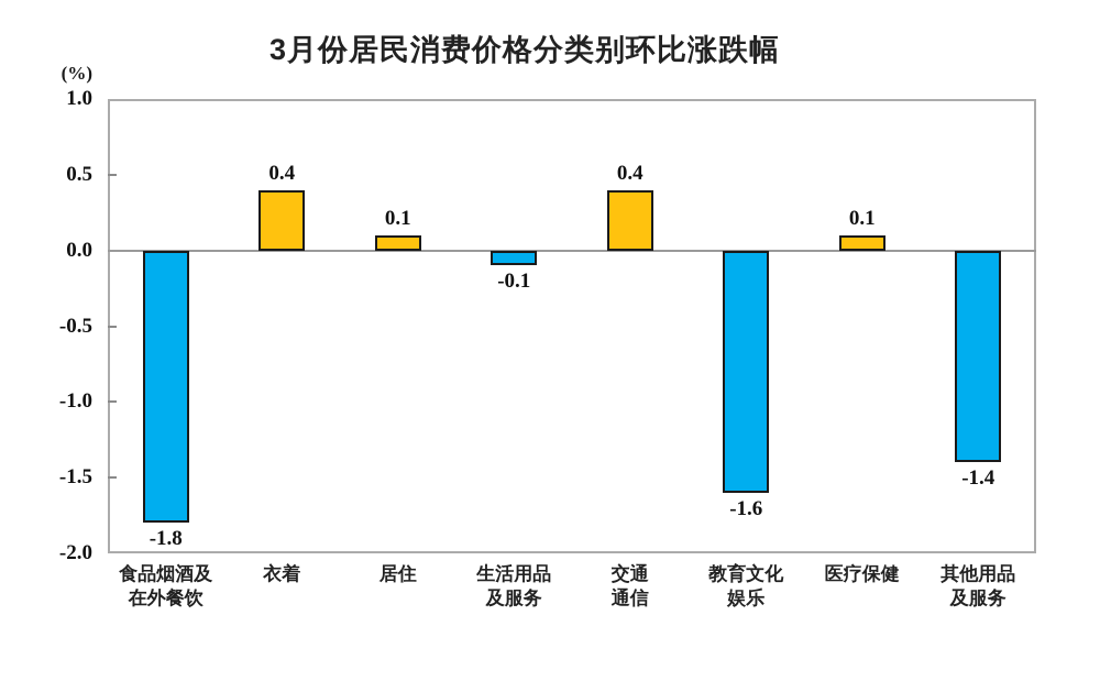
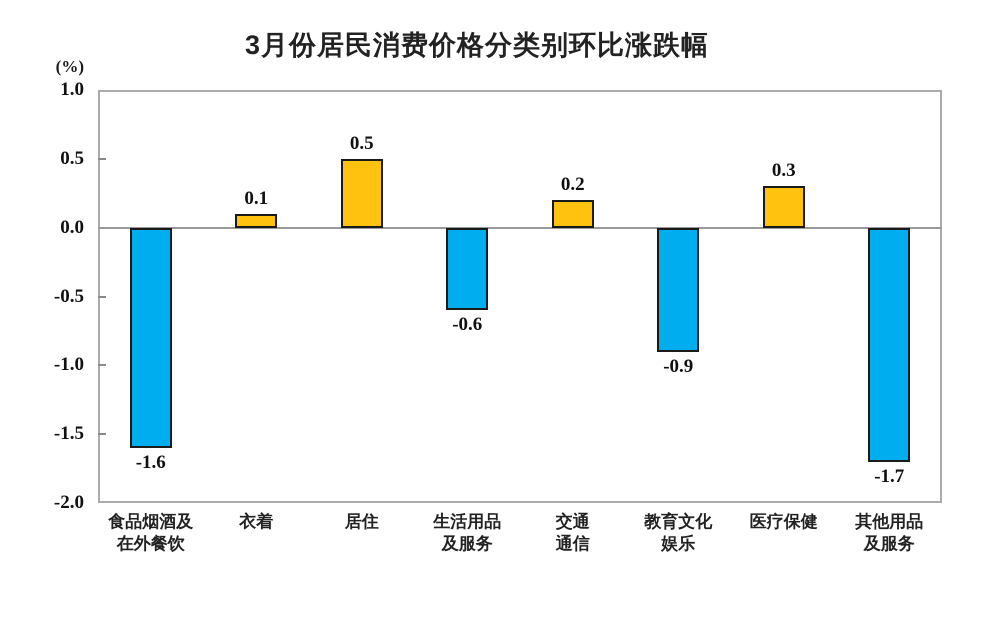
食品烟酒及 在外餐饮: -1.8 -> -1.6
衣着: 0.4 -> 0.1
居住: 0.1 -> 0.5
生活用品 及服务: -0.1 -> -0.6
交通 通信: 0.4 -> 0.2
教育文化 娱乐: -1.6 -> -0.9
医疗保健: 0.1 -> 0.3
其他用品 及服务: -1.4 -> -1.7
